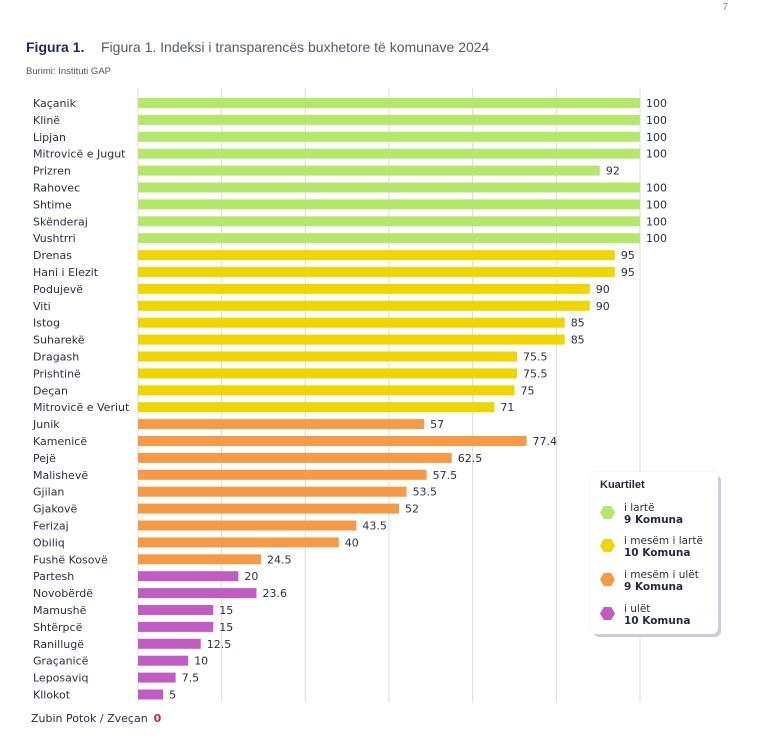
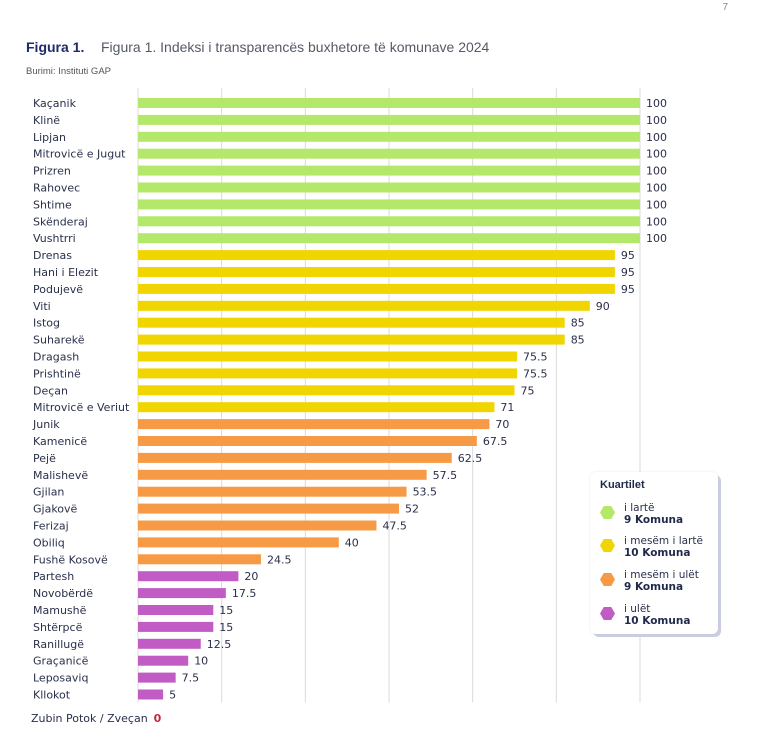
Prizren: 92 -> 100
Podujevë: 90 -> 95
Junik: 57 -> 70
Kamenicë: 77.4 -> 67.5
Ferizaj: 43.5 -> 47.5
Novobërdë: 23.6 -> 17.5
